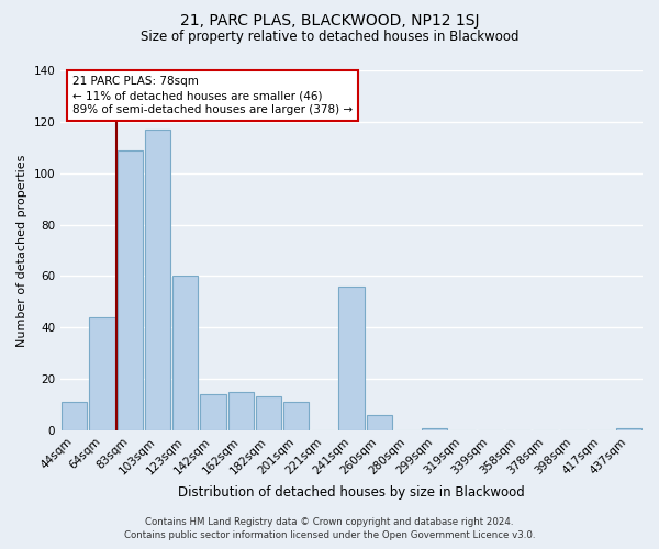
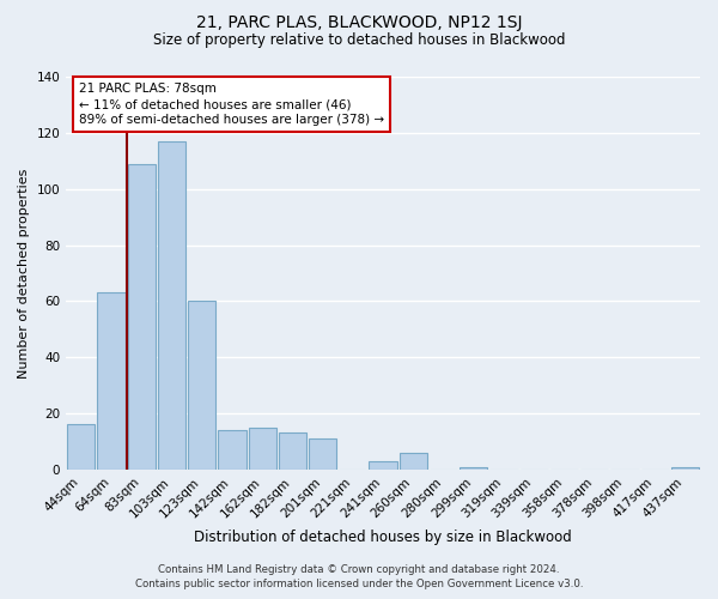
44sqm: 11 -> 16
64sqm: 44 -> 63
241sqm: 56 -> 3
